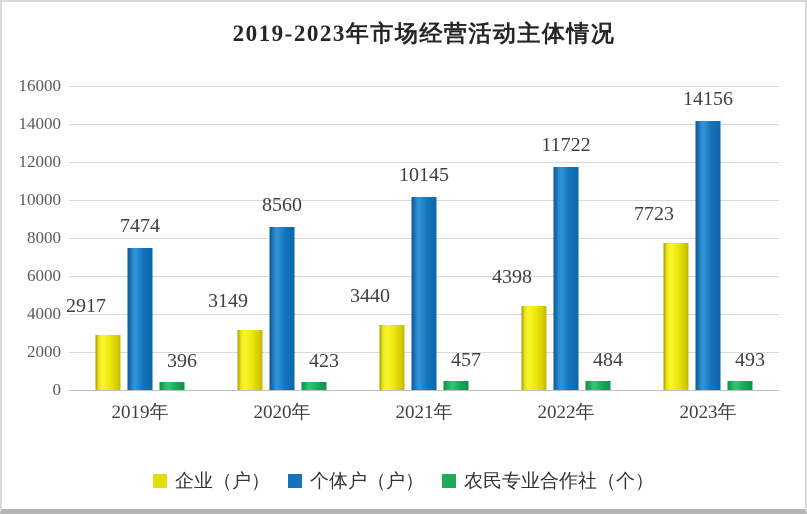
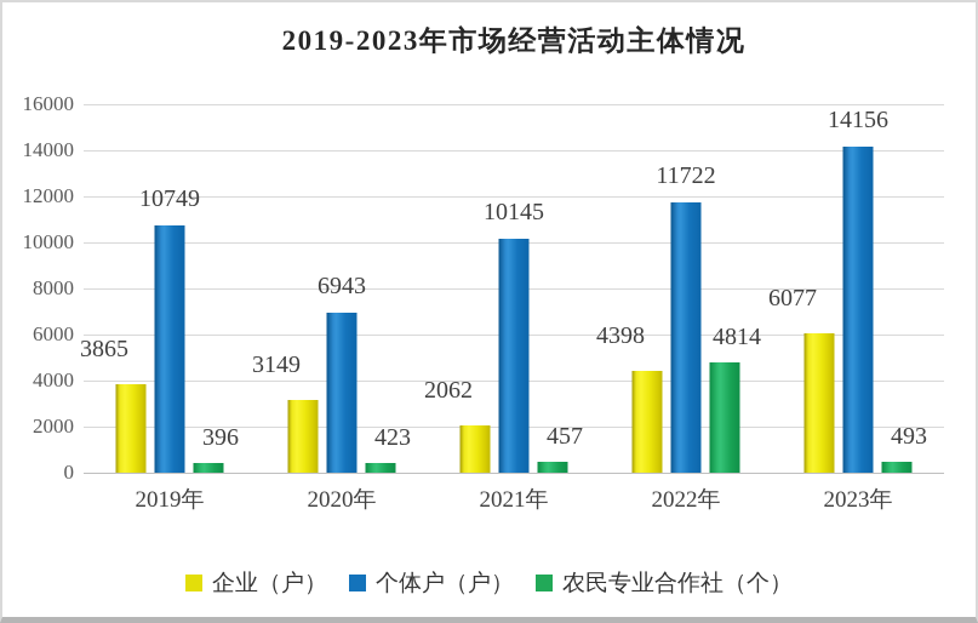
企业（户）/2019年: 2917 -> 3865
个体户（户）/2019年: 7474 -> 10749
个体户（户）/2020年: 8560 -> 6943
企业（户）/2021年: 3440 -> 2062
农民专业合作社（个）/2022年: 484 -> 4814
企业（户）/2023年: 7723 -> 6077
